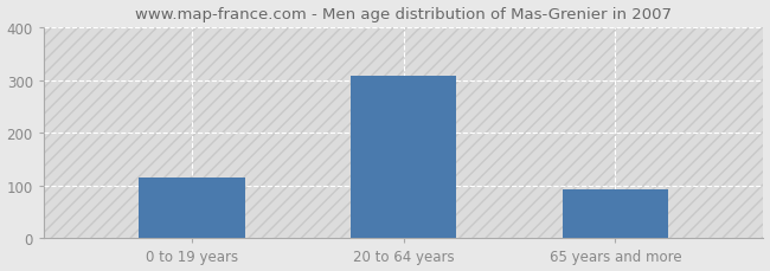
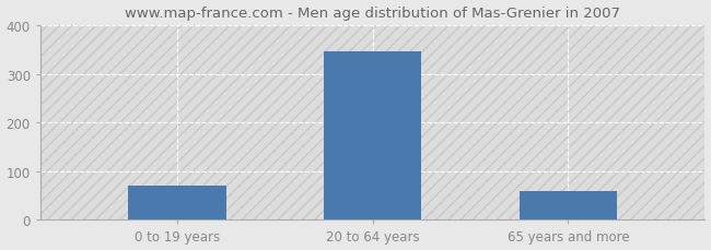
0 to 19 years: 115 -> 70
20 to 64 years: 308 -> 345
65 years and more: 93 -> 60
